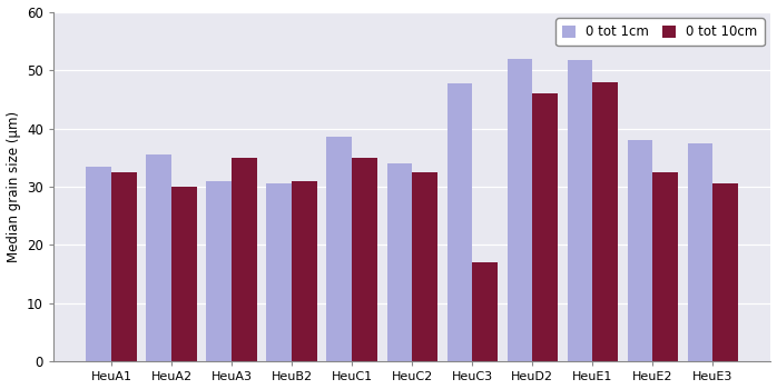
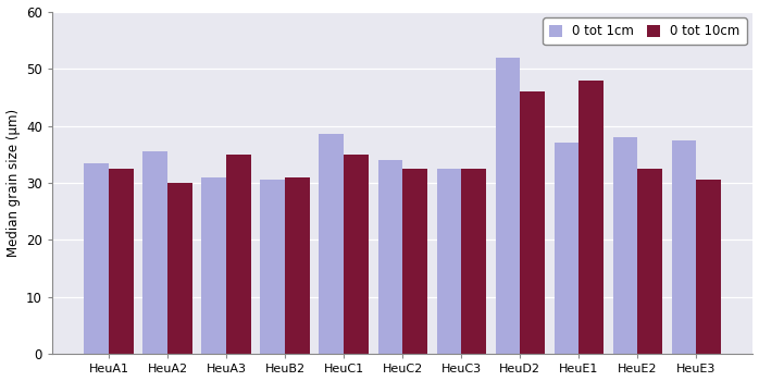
0 tot 1cm/HeuC3: 47.8 -> 32.5
0 tot 10cm/HeuC3: 17.0 -> 32.5
0 tot 1cm/HeuE1: 51.8 -> 37.0
